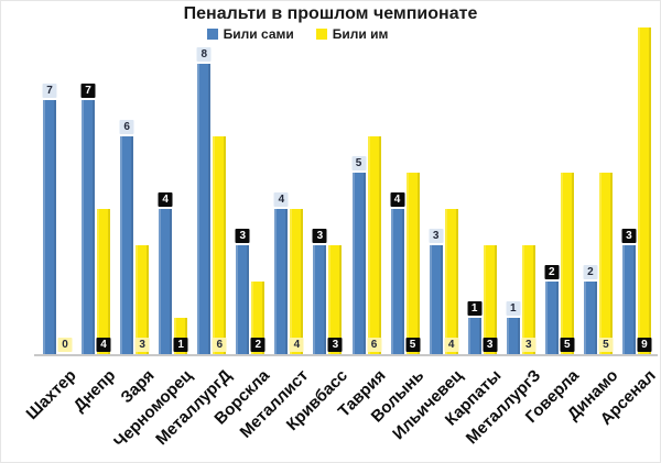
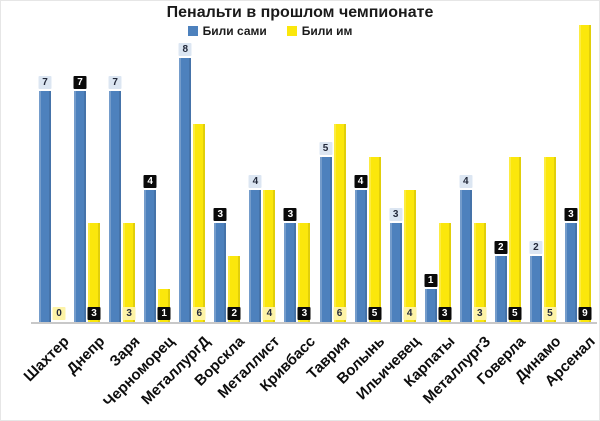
Били им/Днепр: 4 -> 3
Били сами/Заря: 6 -> 7
Били сами/МеталлургЗ: 1 -> 4
